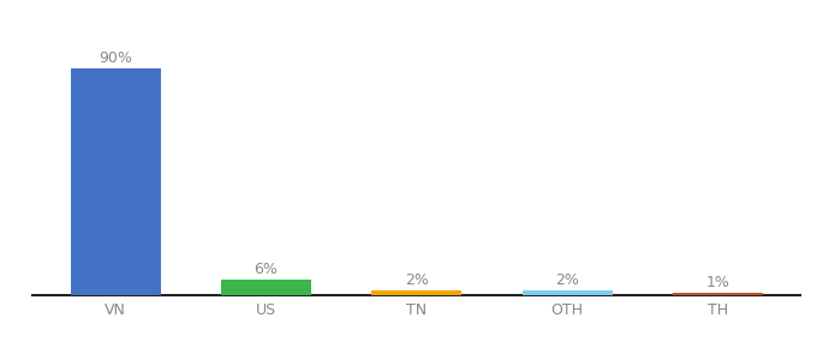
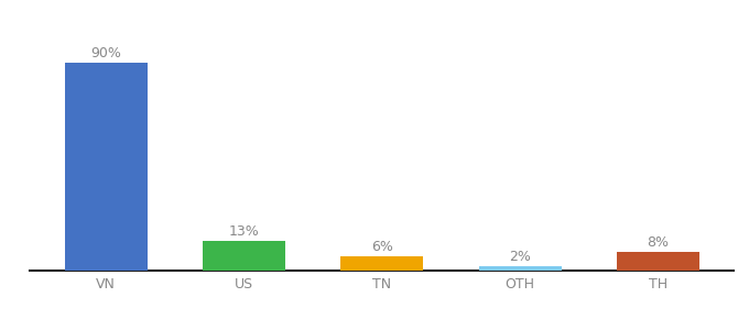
US: 6% -> 13%
TN: 2% -> 6%
TH: 1% -> 8%
